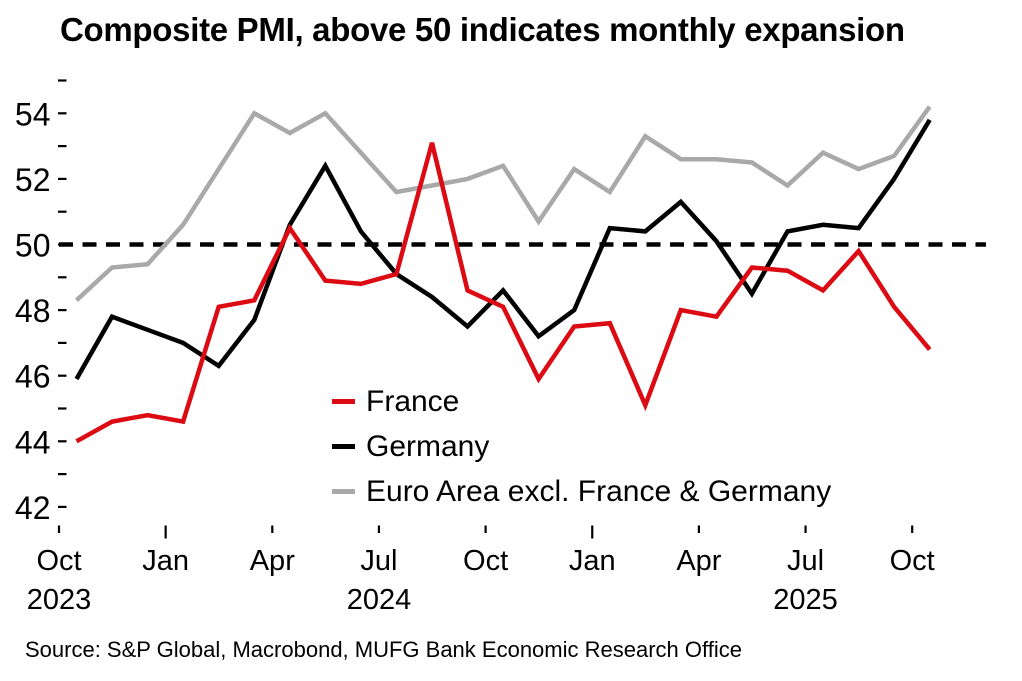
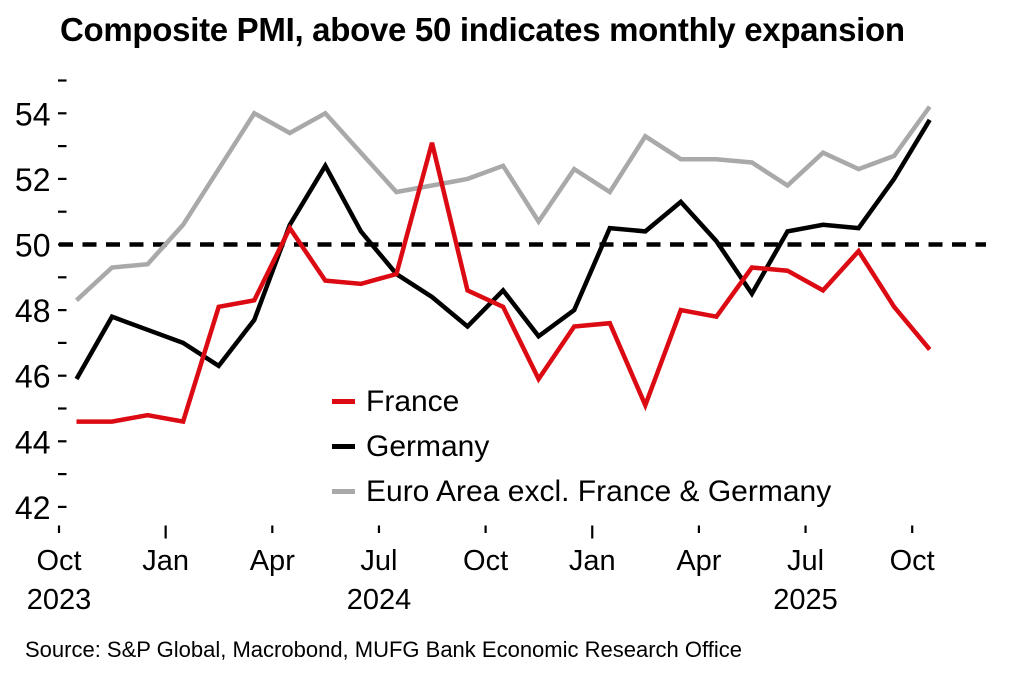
France/Oct 2023: 44.0 -> 44.6
